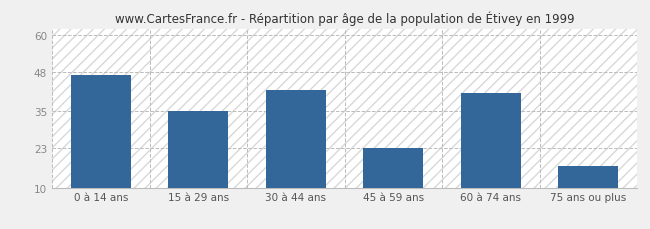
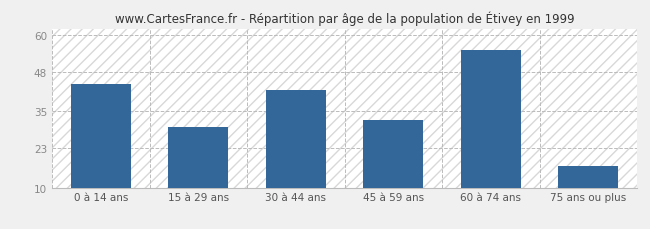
0 à 14 ans: 47 -> 44
15 à 29 ans: 35 -> 30
45 à 59 ans: 23 -> 32
60 à 74 ans: 41 -> 55
